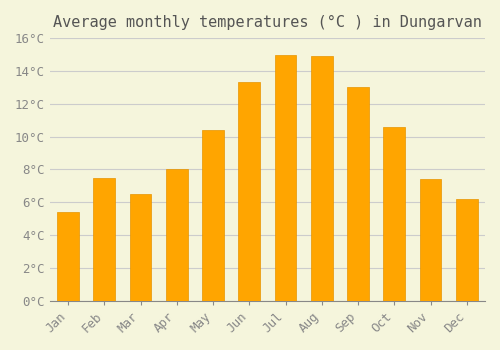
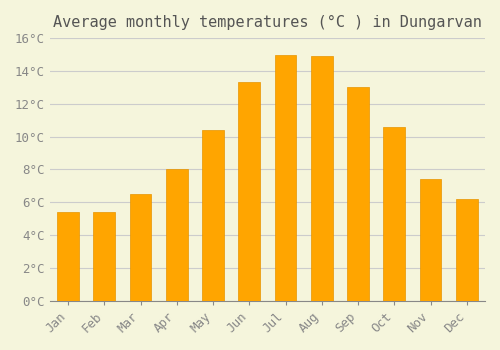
Feb: 7.5°C -> 5.4°C
